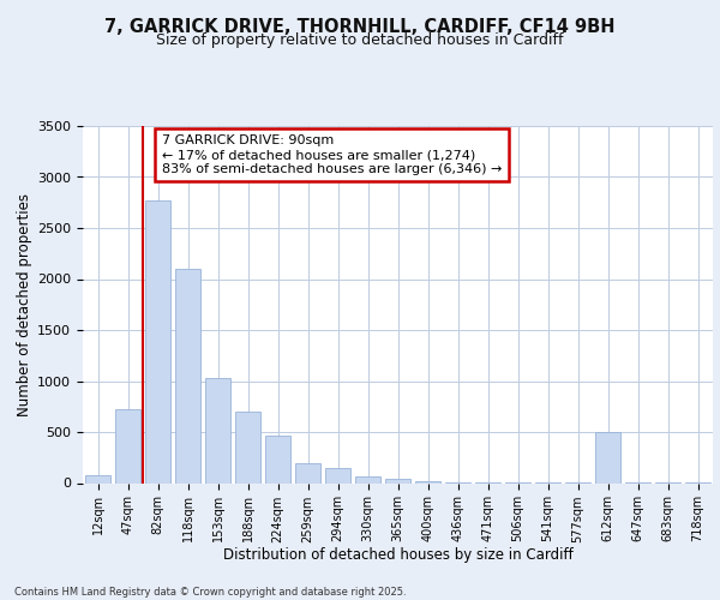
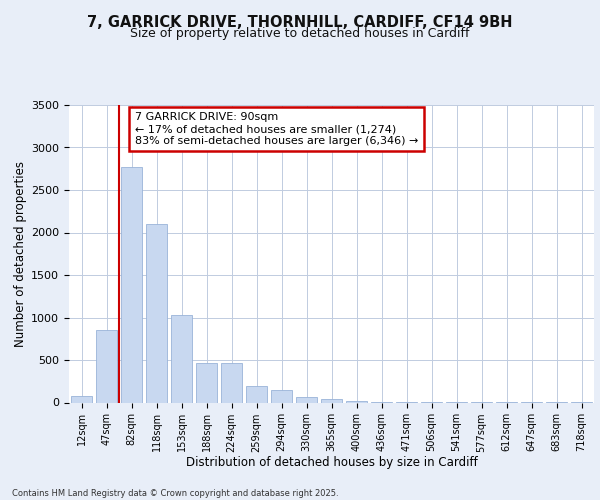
47sqm: 720 -> 850
188sqm: 700 -> 460
612sqm: 500 -> 0
